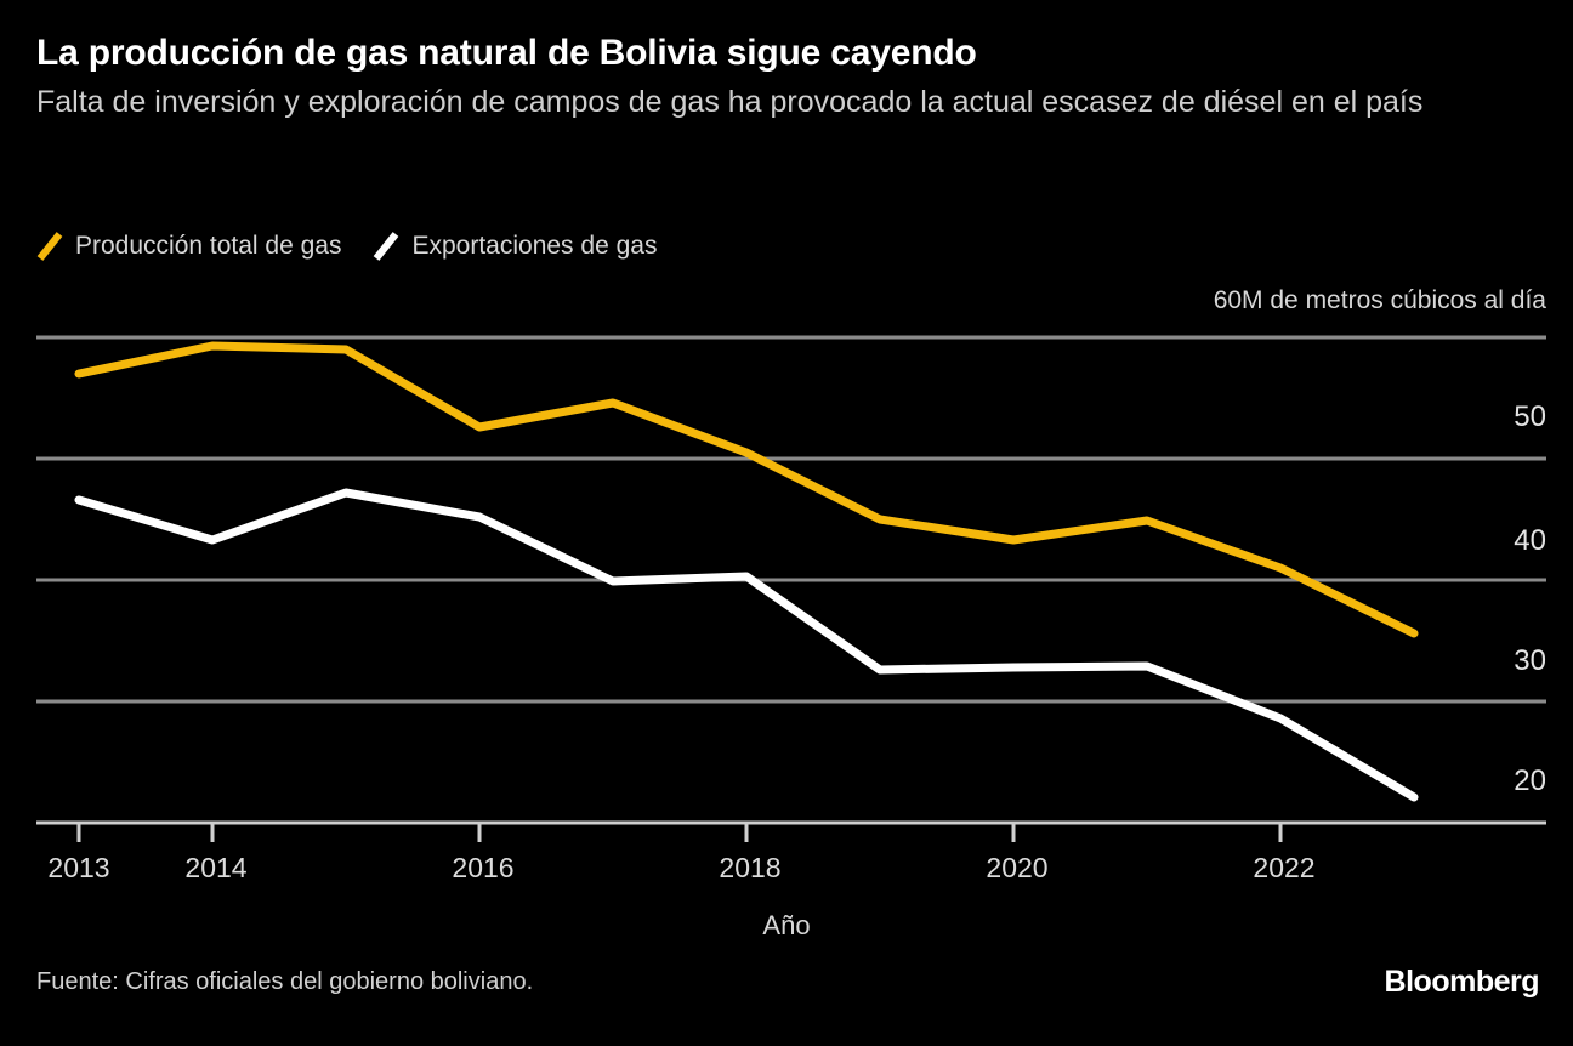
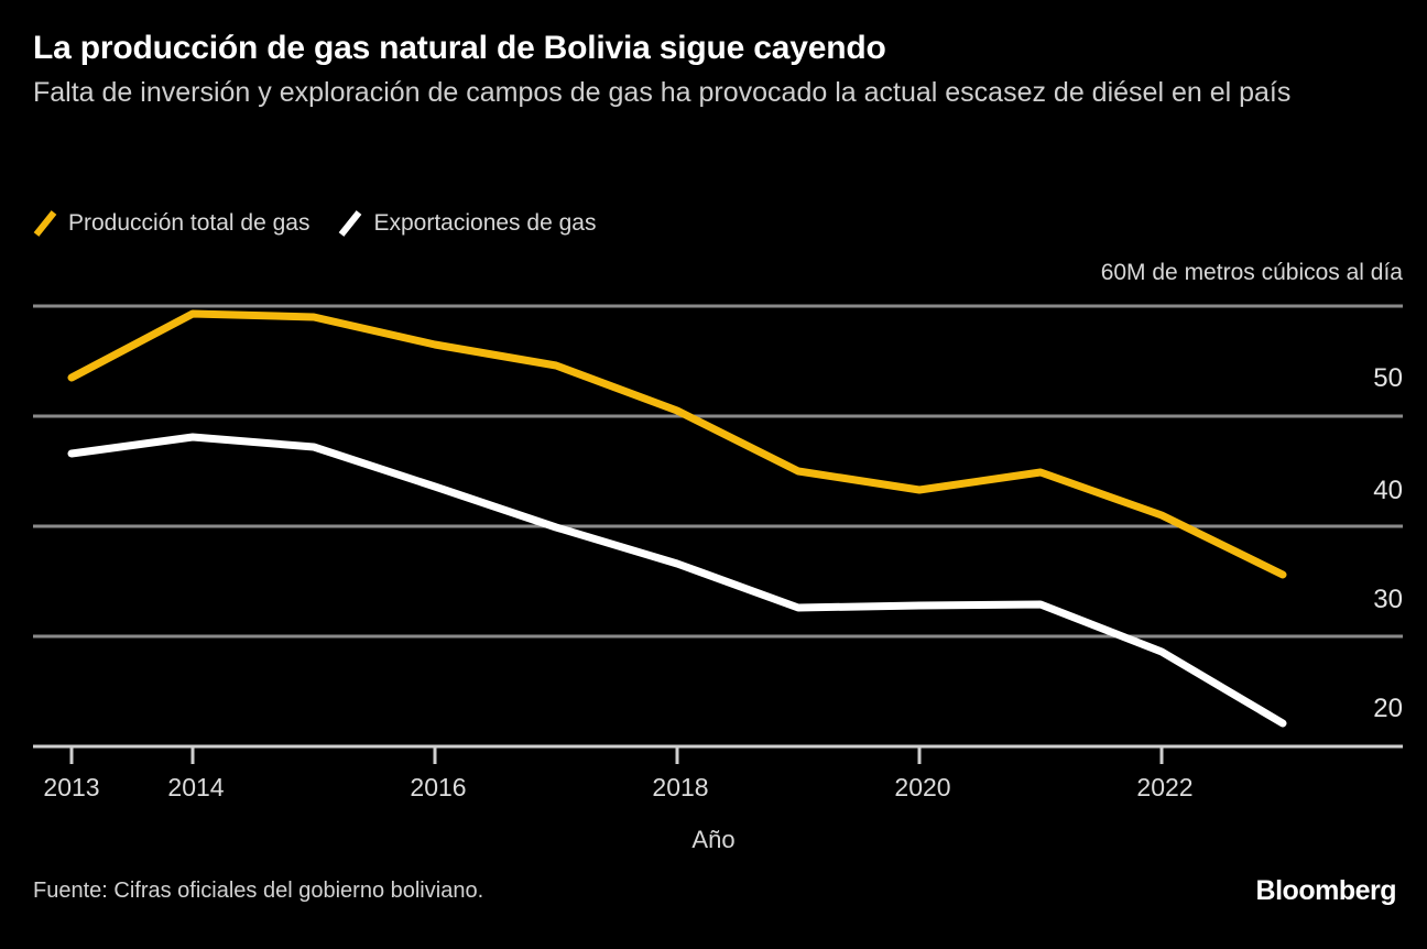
Producción total de gas/2013: 57.0 -> 53.5
Exportaciones de gas/2014: 43.3 -> 48.1
Producción total de gas/2016: 52.6 -> 56.5
Exportaciones de gas/2016: 45.2 -> 43.6
Exportaciones de gas/2018: 40.3 -> 36.6
